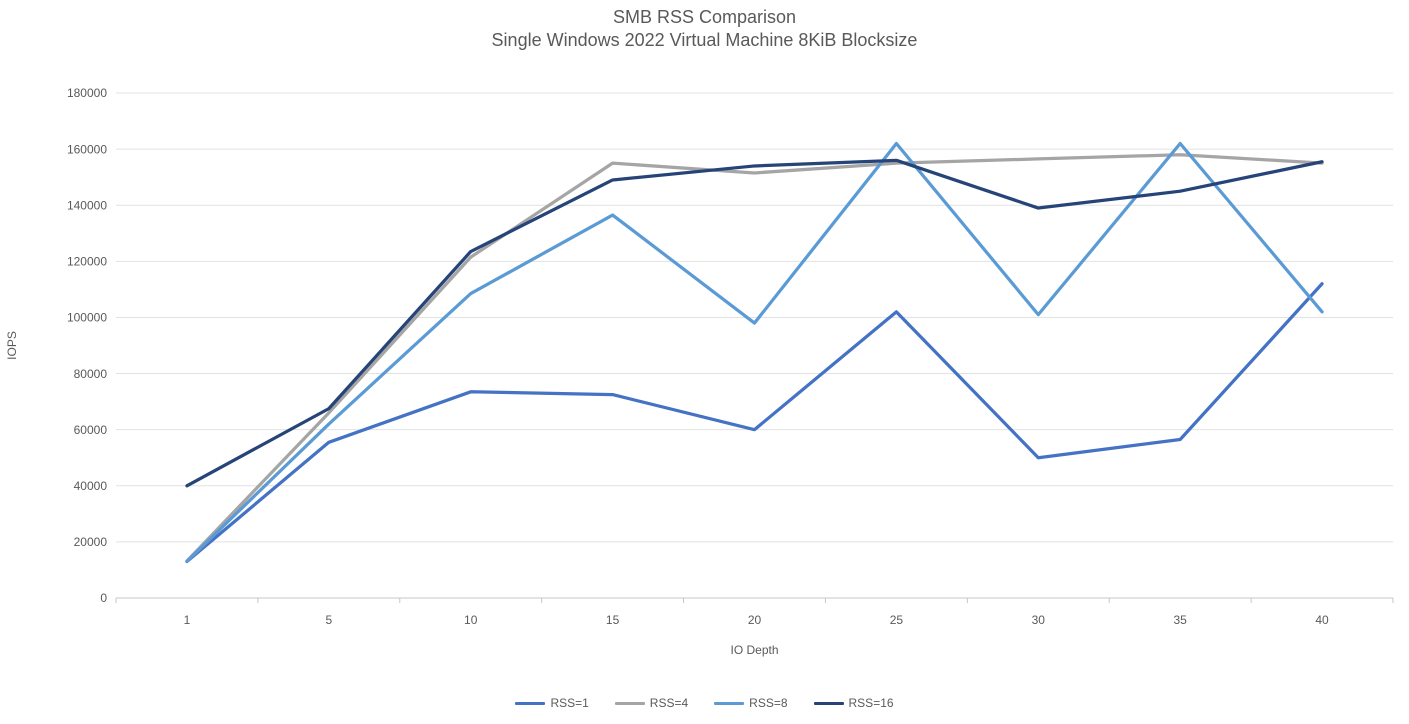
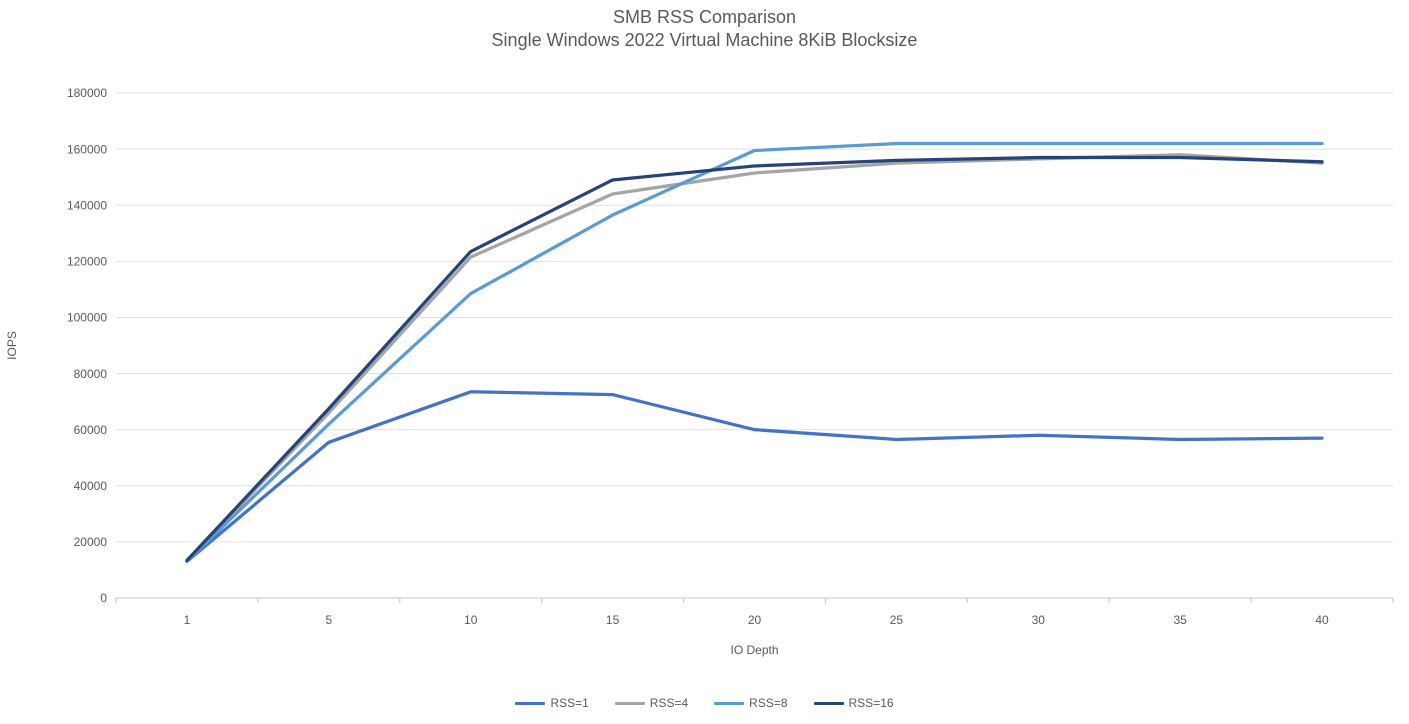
RSS=16/1: 40000 -> 13000
RSS=4/15: 155000 -> 144000
RSS=8/20: 98000 -> 160000
RSS=1/25: 102000 -> 56000
RSS=1/30: 50000 -> 58000
RSS=8/30: 101000 -> 162000
RSS=16/30: 139000 -> 157000
RSS=16/35: 145000 -> 157000
RSS=1/40: 112000 -> 57000
RSS=8/40: 102000 -> 162000
